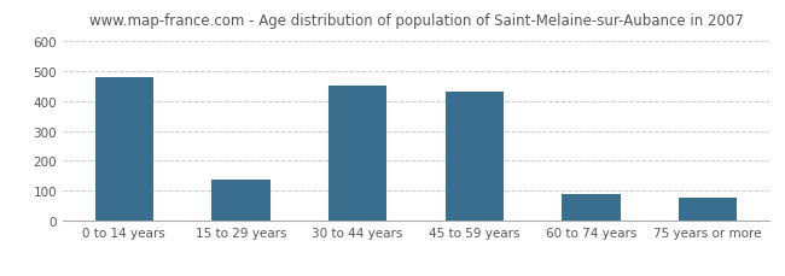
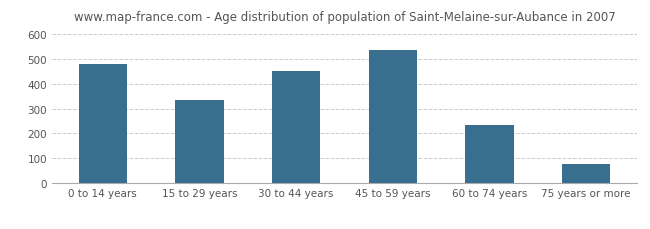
15 to 29 years: 135 -> 335
45 to 59 years: 430 -> 537
60 to 74 years: 90 -> 235
